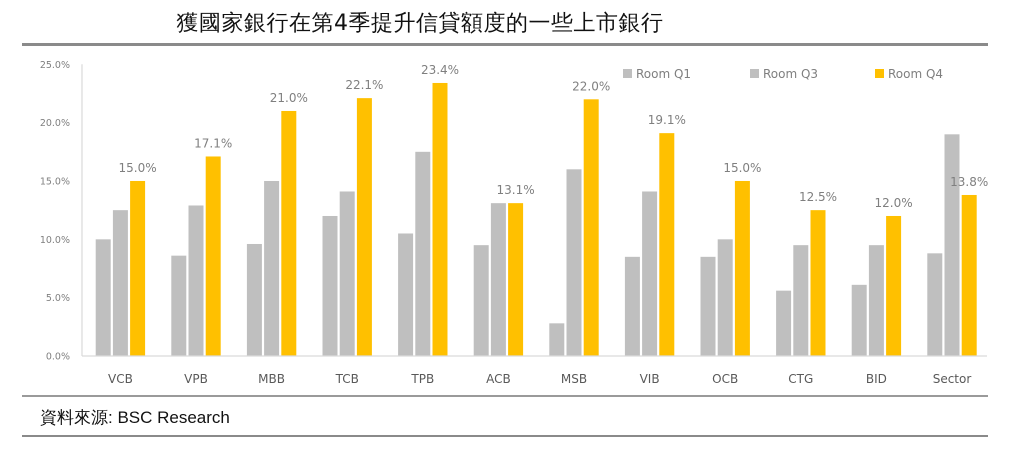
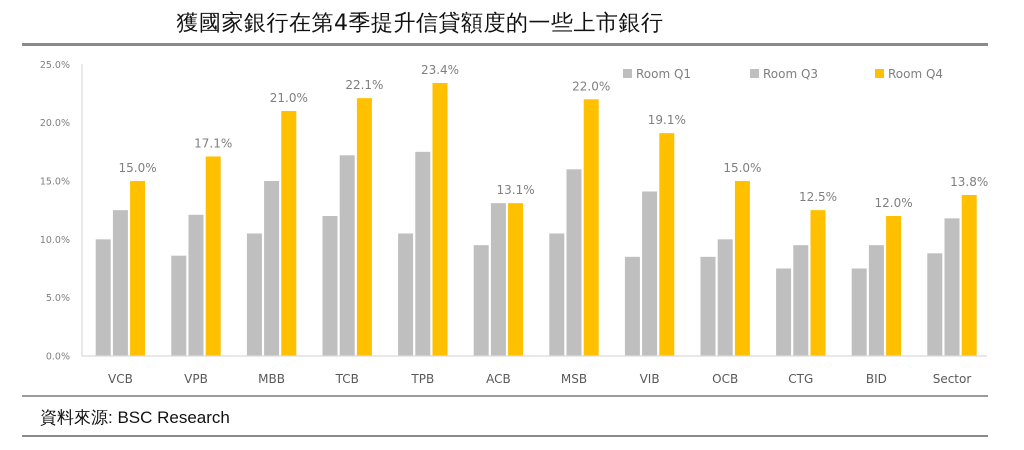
Room Q3/VPB: 12.9% -> 12.1%
Room Q1/MBB: 9.6% -> 10.5%
Room Q3/TCB: 14.1% -> 17.2%
Room Q1/MSB: 2.8% -> 10.5%
Room Q1/CTG: 5.6% -> 7.5%
Room Q1/BID: 6.1% -> 7.5%
Room Q3/Sector: 19.0% -> 11.8%
